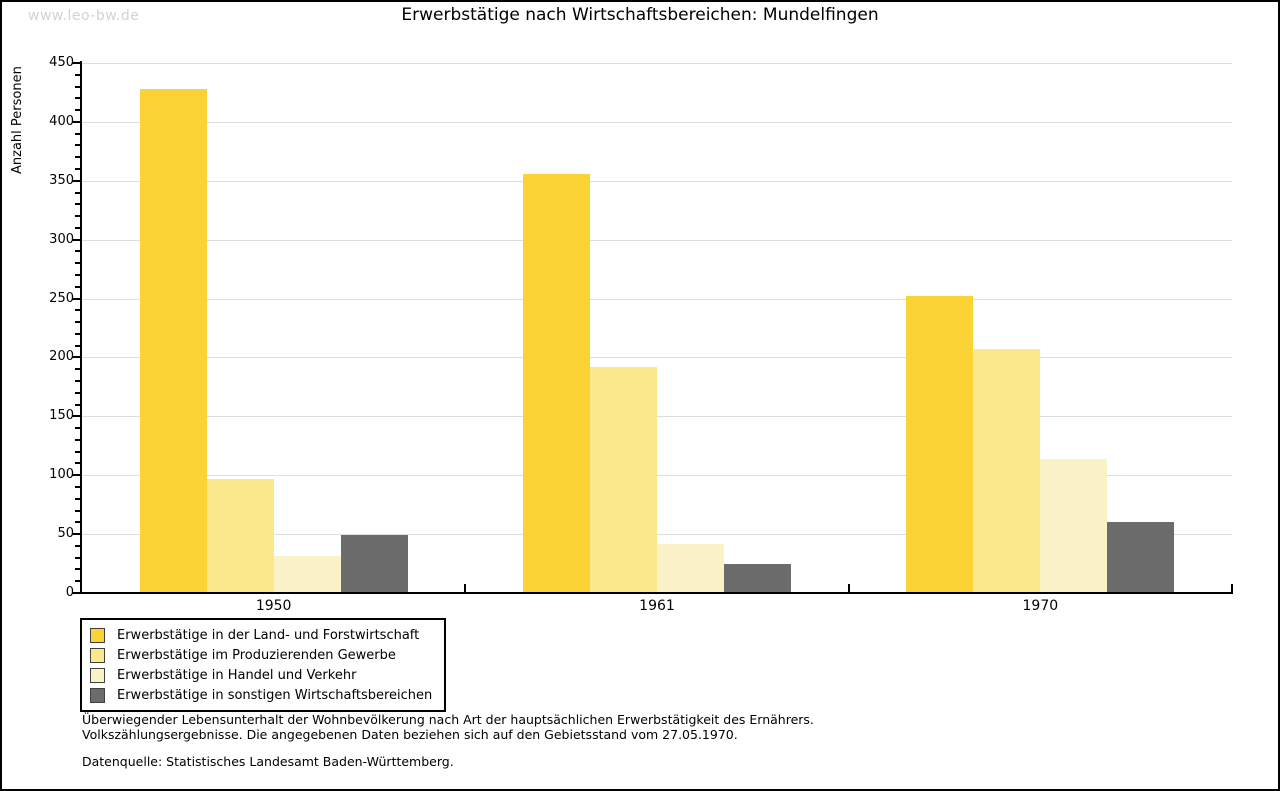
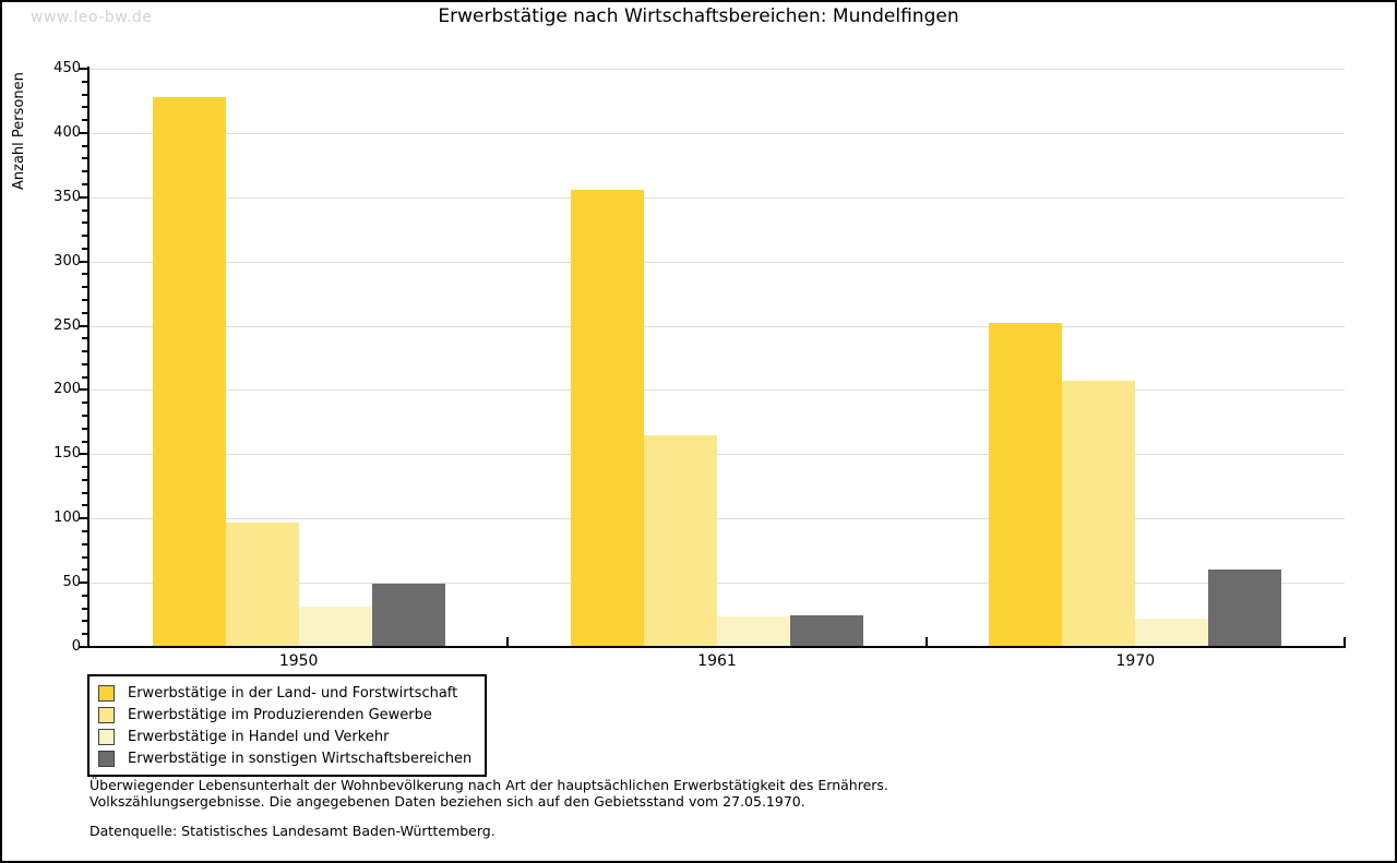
Erwerbstätige im Produzierenden Gewerbe/1961: 192 -> 165
Erwerbstätige in Handel und Verkehr/1961: 42 -> 24
Erwerbstätige in Handel und Verkehr/1970: 114 -> 22
